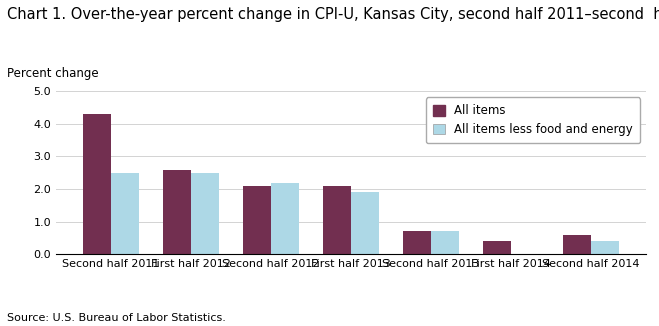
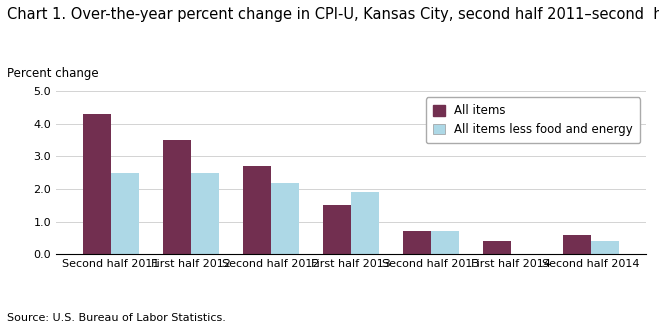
All items/First half 2012: 2.6 -> 3.5
All items/Second half 2012: 2.1 -> 2.7
All items/First half 2013: 2.1 -> 1.5
